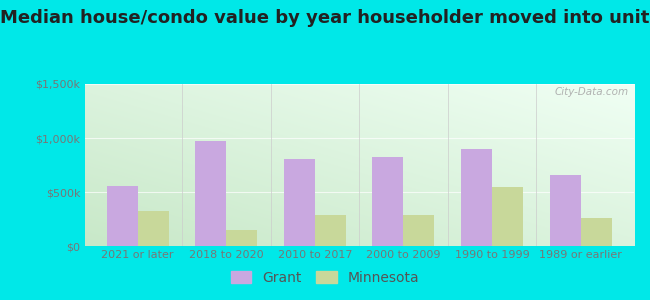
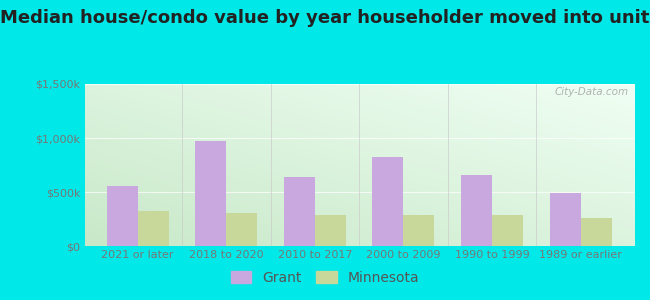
Minnesota/2018 to 2020: $150k -> $310k
Grant/2010 to 2017: $810k -> $640k
Grant/1990 to 1999: $900k -> $660k
Minnesota/1990 to 1999: $550k -> $290k
Grant/1989 or earlier: $660k -> $490k
